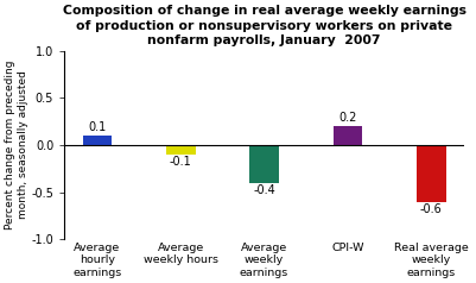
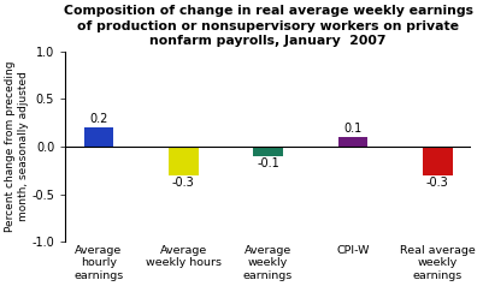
Average hourly earnings: 0.1 -> 0.2
Average weekly hours: -0.1 -> -0.3
Average weekly earnings: -0.4 -> -0.1
CPI-W: 0.2 -> 0.1
Real average weekly earnings: -0.6 -> -0.3
